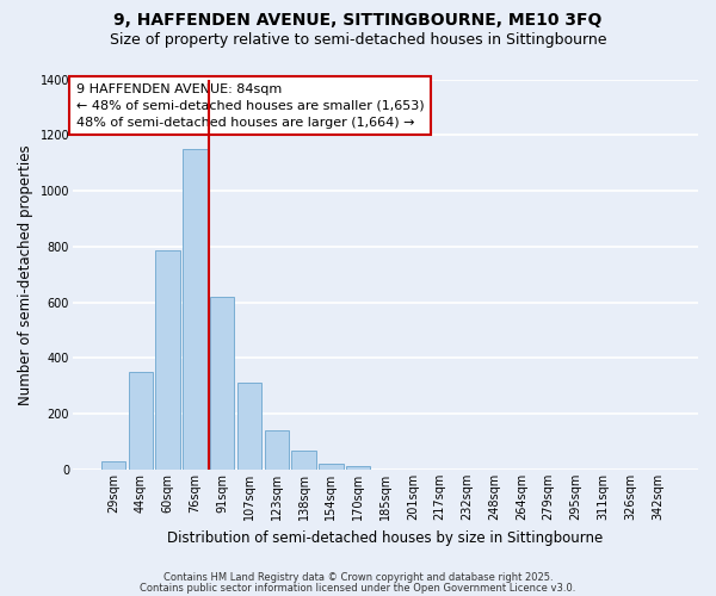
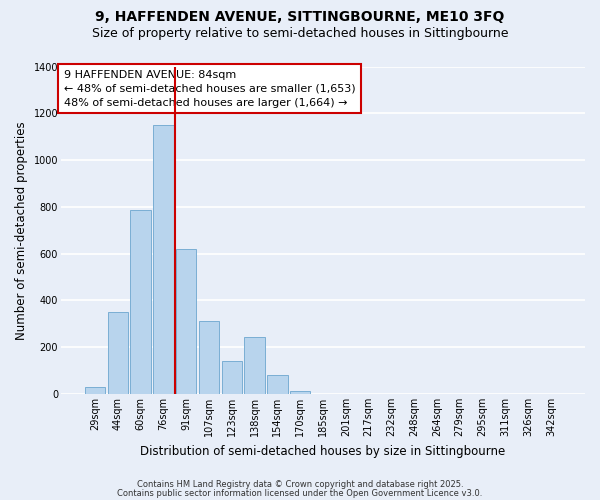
138sqm: 70 -> 245
154sqm: 20 -> 80
